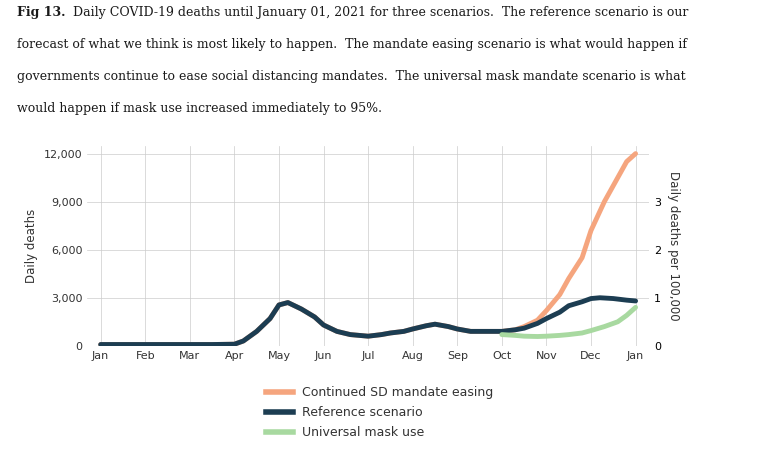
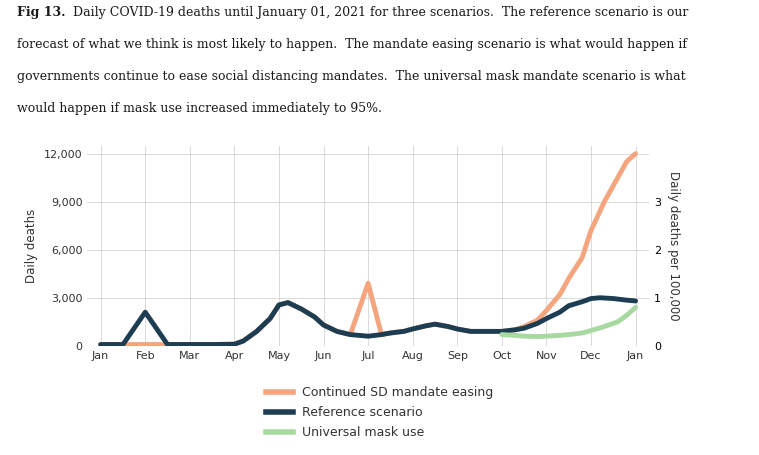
Reference scenario/Feb: 100 -> 2,100
Continued SD mandate easing/Jul: 600 -> 3,900
